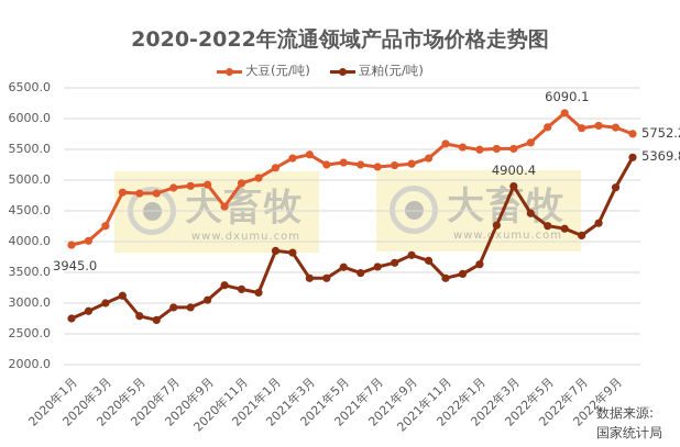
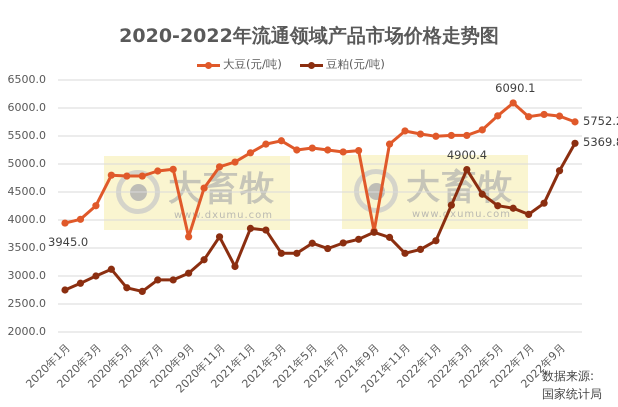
大豆(元/吨)/2020年9月: 4900 -> 3700
豆粕(元/吨)/2020年11月: 3200 -> 3700
大豆(元/吨)/2021年9月: 5300 -> 3800
